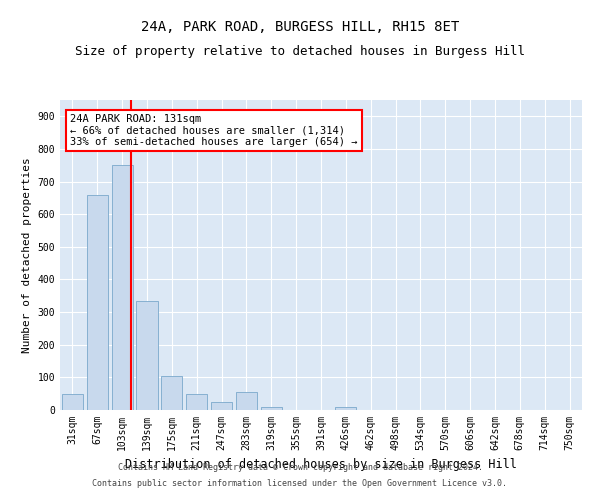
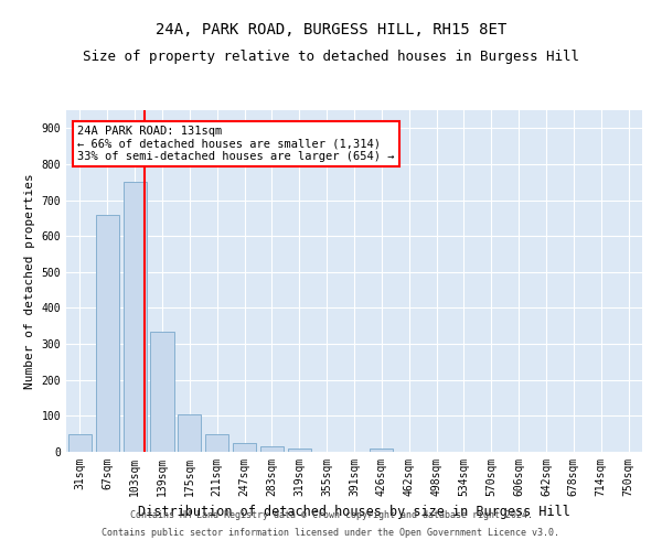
283sqm: 55 -> 15
